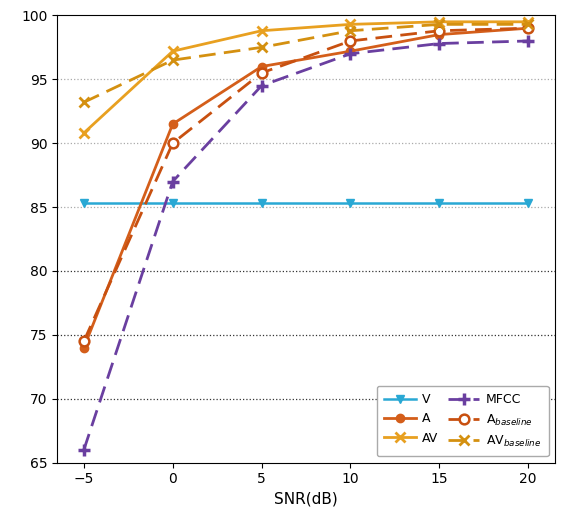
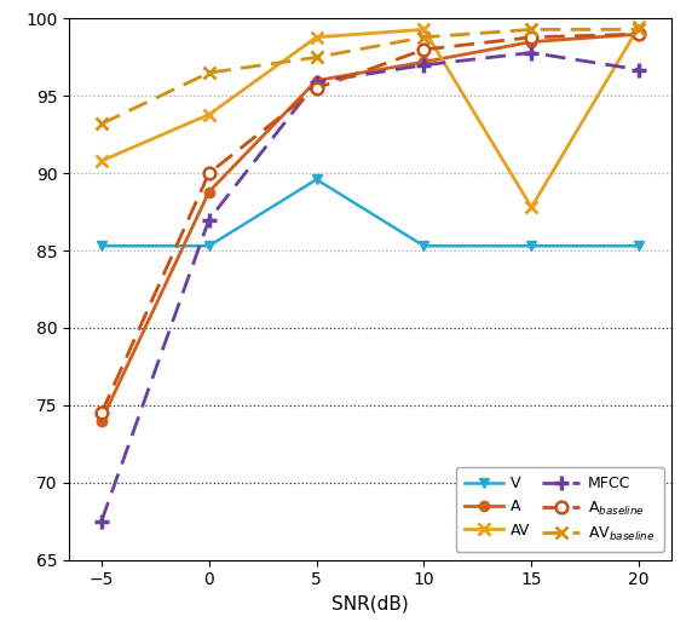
MFCC/−5: 66.0 -> 67.5
A/0: 91.5 -> 88.8
AV/0: 97.2 -> 93.8
V/5: 85.3 -> 89.6
MFCC/5: 94.5 -> 95.9
AV/15: 99.5 -> 87.8
MFCC/20: 98.0 -> 96.7
